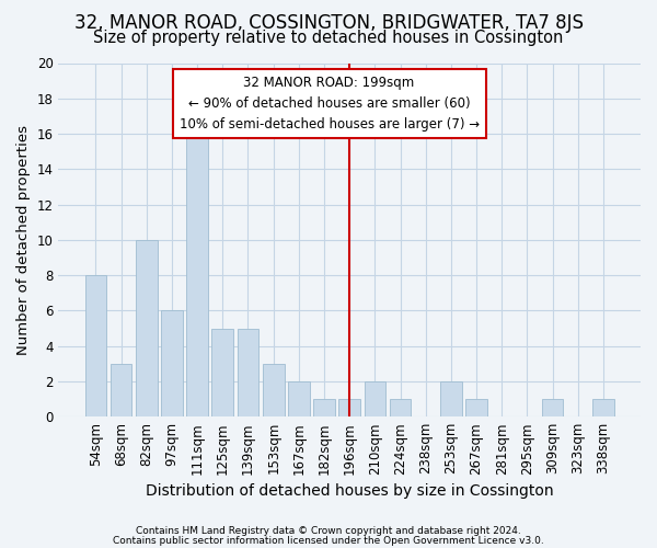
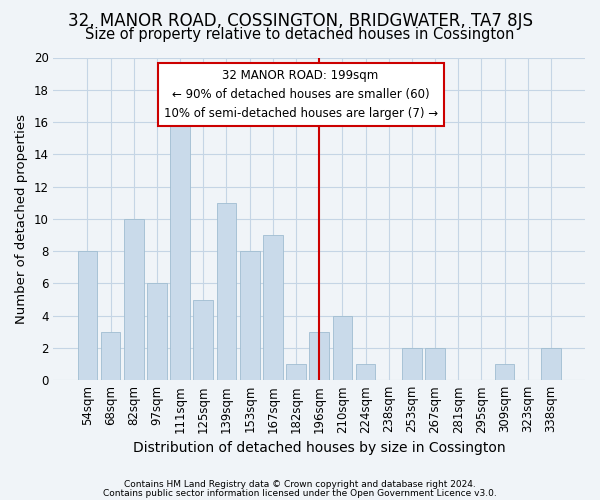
139sqm: 5 -> 11
153sqm: 3 -> 8
167sqm: 2 -> 9
196sqm: 1 -> 3
210sqm: 2 -> 4
267sqm: 1 -> 2
338sqm: 1 -> 2
